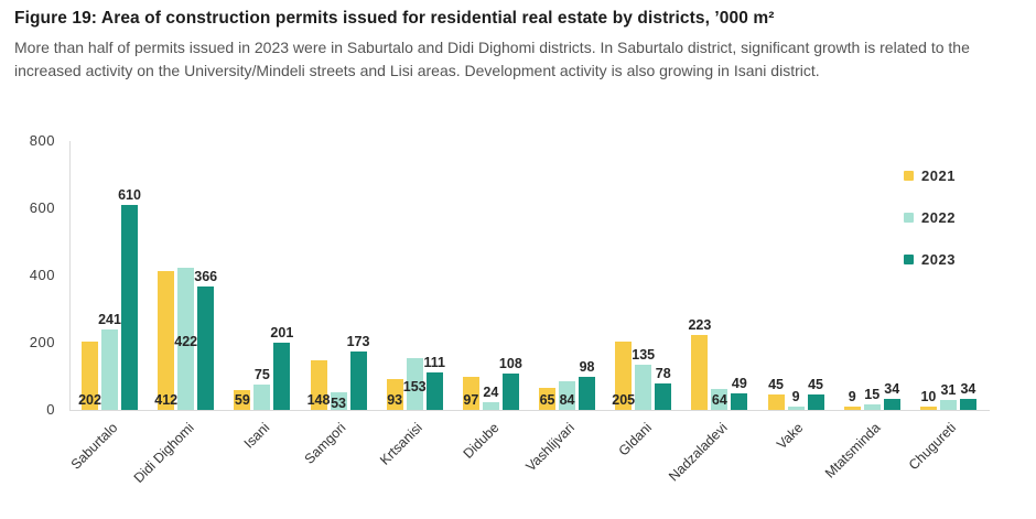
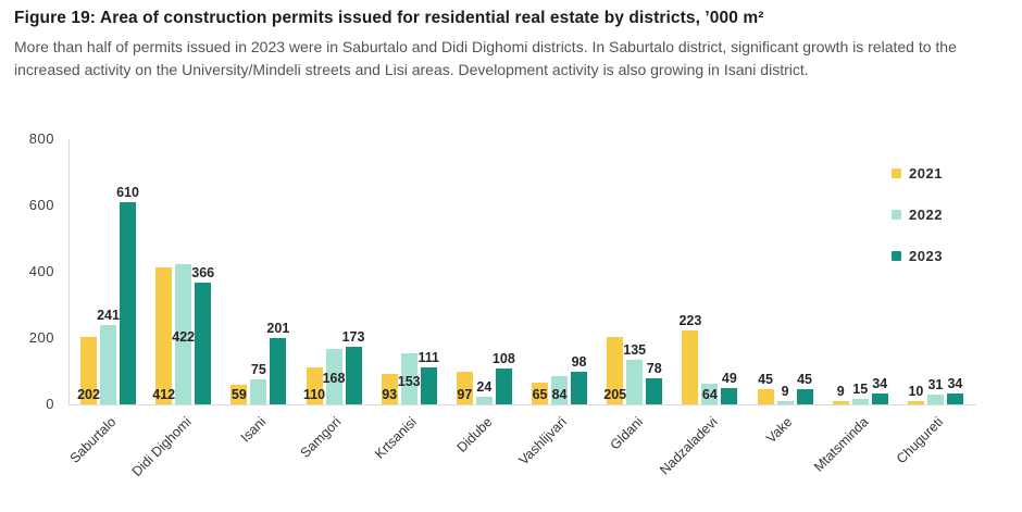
2021/Samgori: 148 -> 110
2022/Samgori: 53 -> 168
